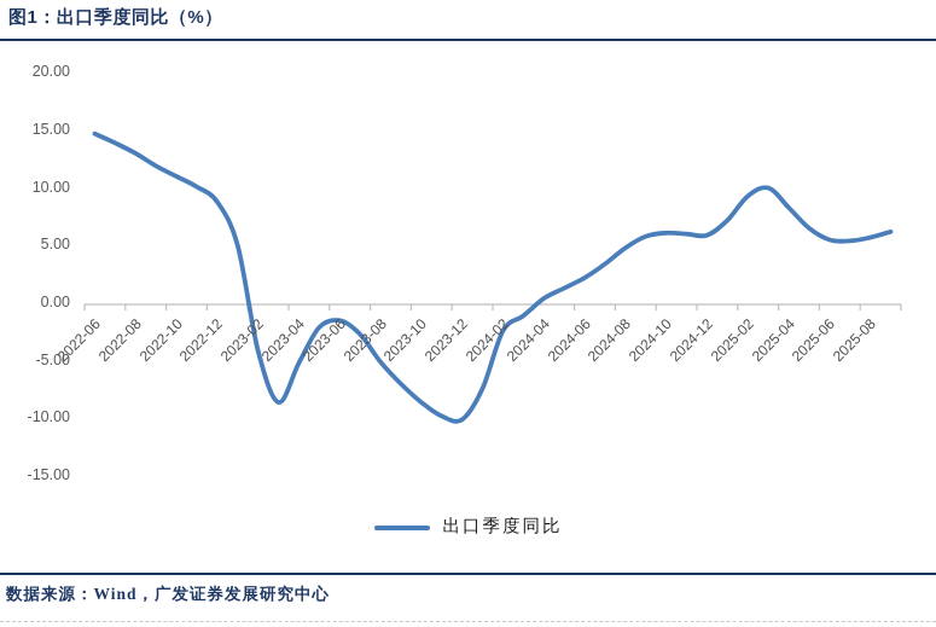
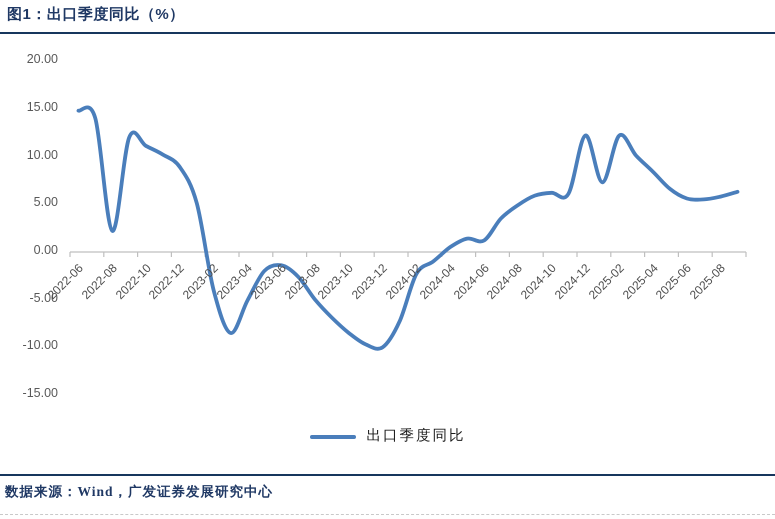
2022-08: 13 -> 2
2024-06: 2 -> 1
2024-12: 6 -> 12
2025-02: 9 -> 12
